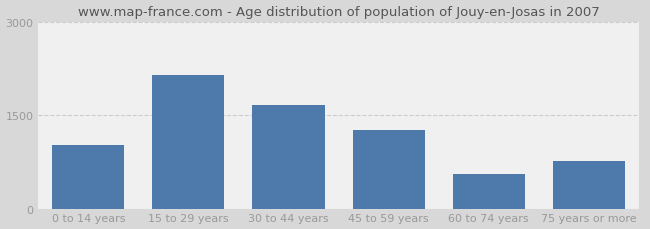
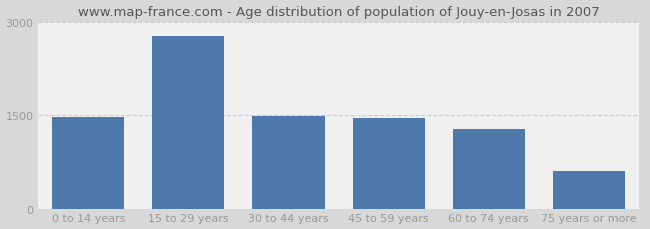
0 to 14 years: 1020 -> 1470
15 to 29 years: 2140 -> 2760
30 to 44 years: 1660 -> 1490
45 to 59 years: 1260 -> 1450
60 to 74 years: 560 -> 1270
75 years or more: 760 -> 600
